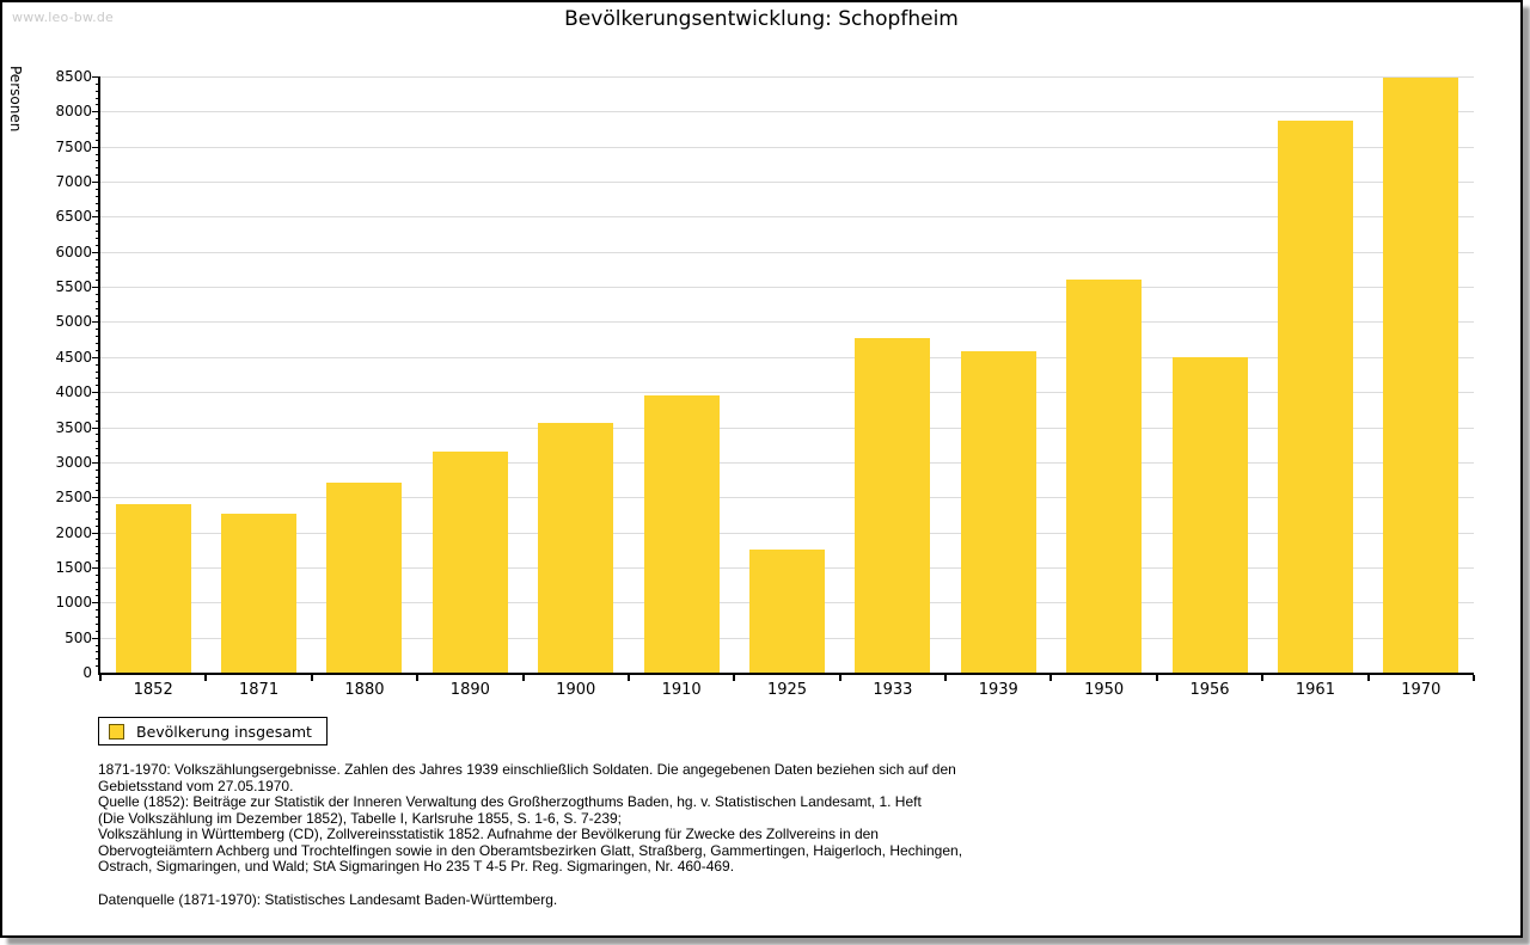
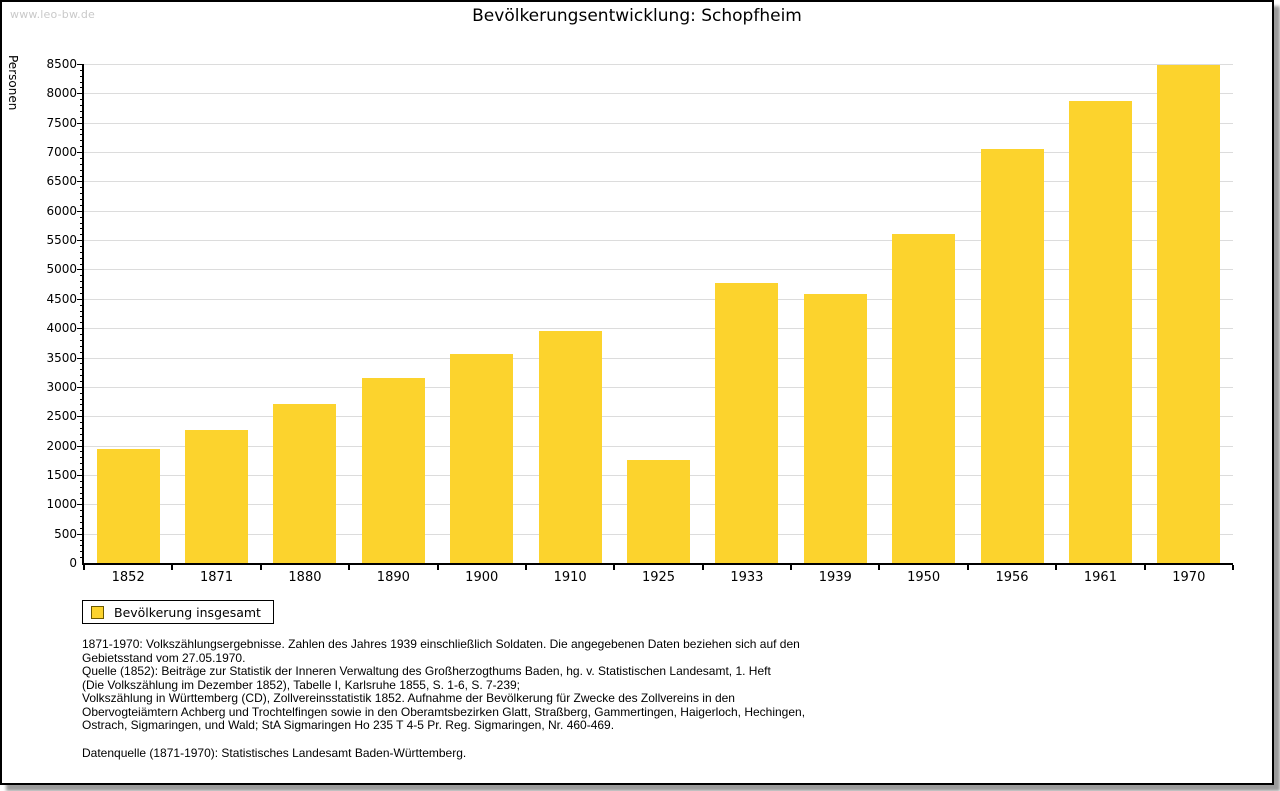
1852: 2400 -> 1900
1956: 4500 -> 7000
